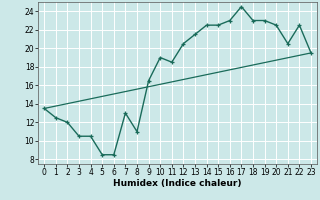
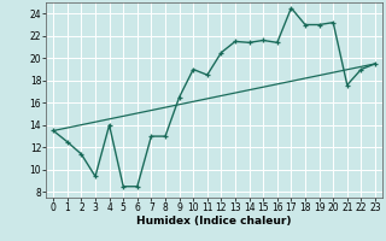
2: 12.0 -> 11.4
3: 10.5 -> 9.4
4: 10.5 -> 14.0
8: 11.0 -> 13.0
14: 22.5 -> 21.4
15: 22.5 -> 21.6
16: 23.0 -> 21.4
20: 22.5 -> 23.2
21: 20.5 -> 17.6
22: 22.5 -> 19.0
